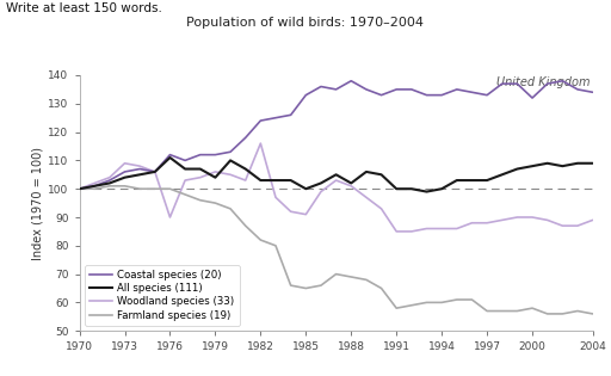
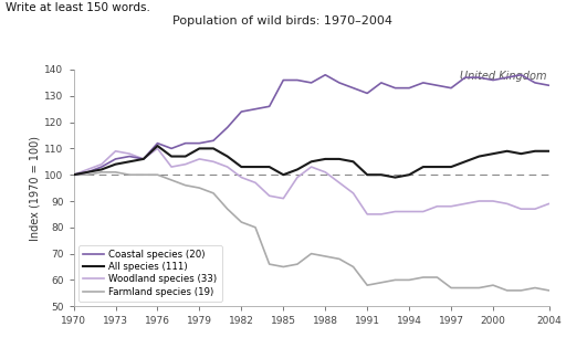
Woodland species (33)/1976: 90 -> 110
All species (111)/1979: 104 -> 110
Woodland species (33)/1982: 116 -> 99
Coastal species (20)/1985: 133 -> 136
All species (111)/1988: 102 -> 106
Coastal species (20)/1991: 135 -> 131
Coastal species (20)/2000: 132 -> 136
